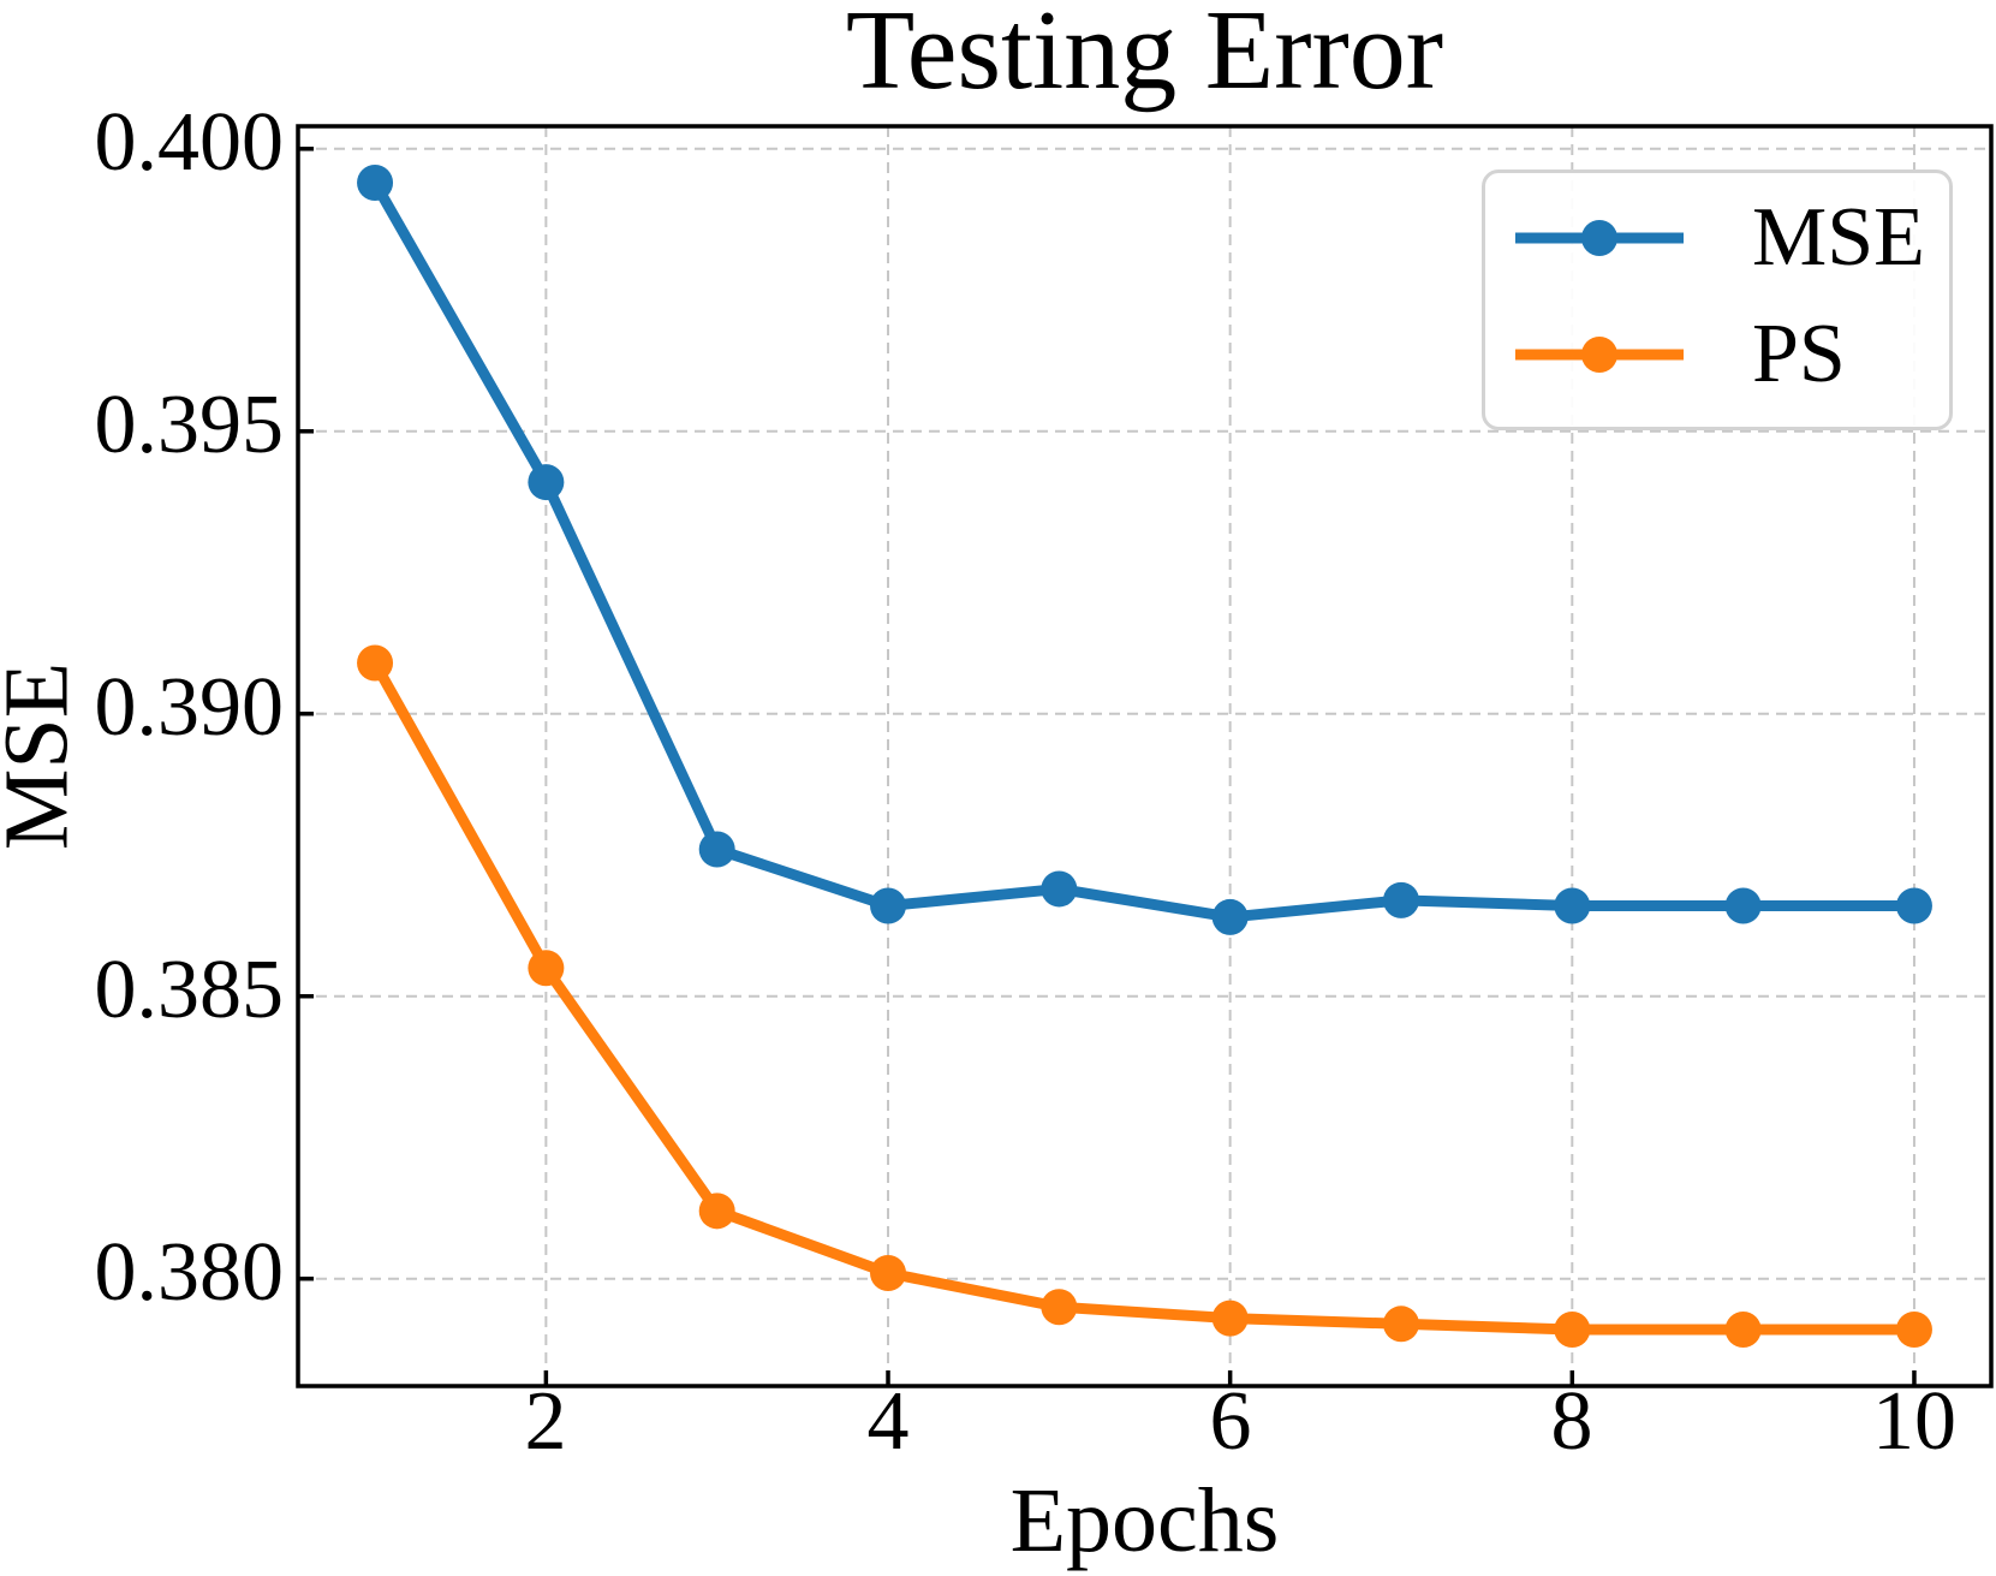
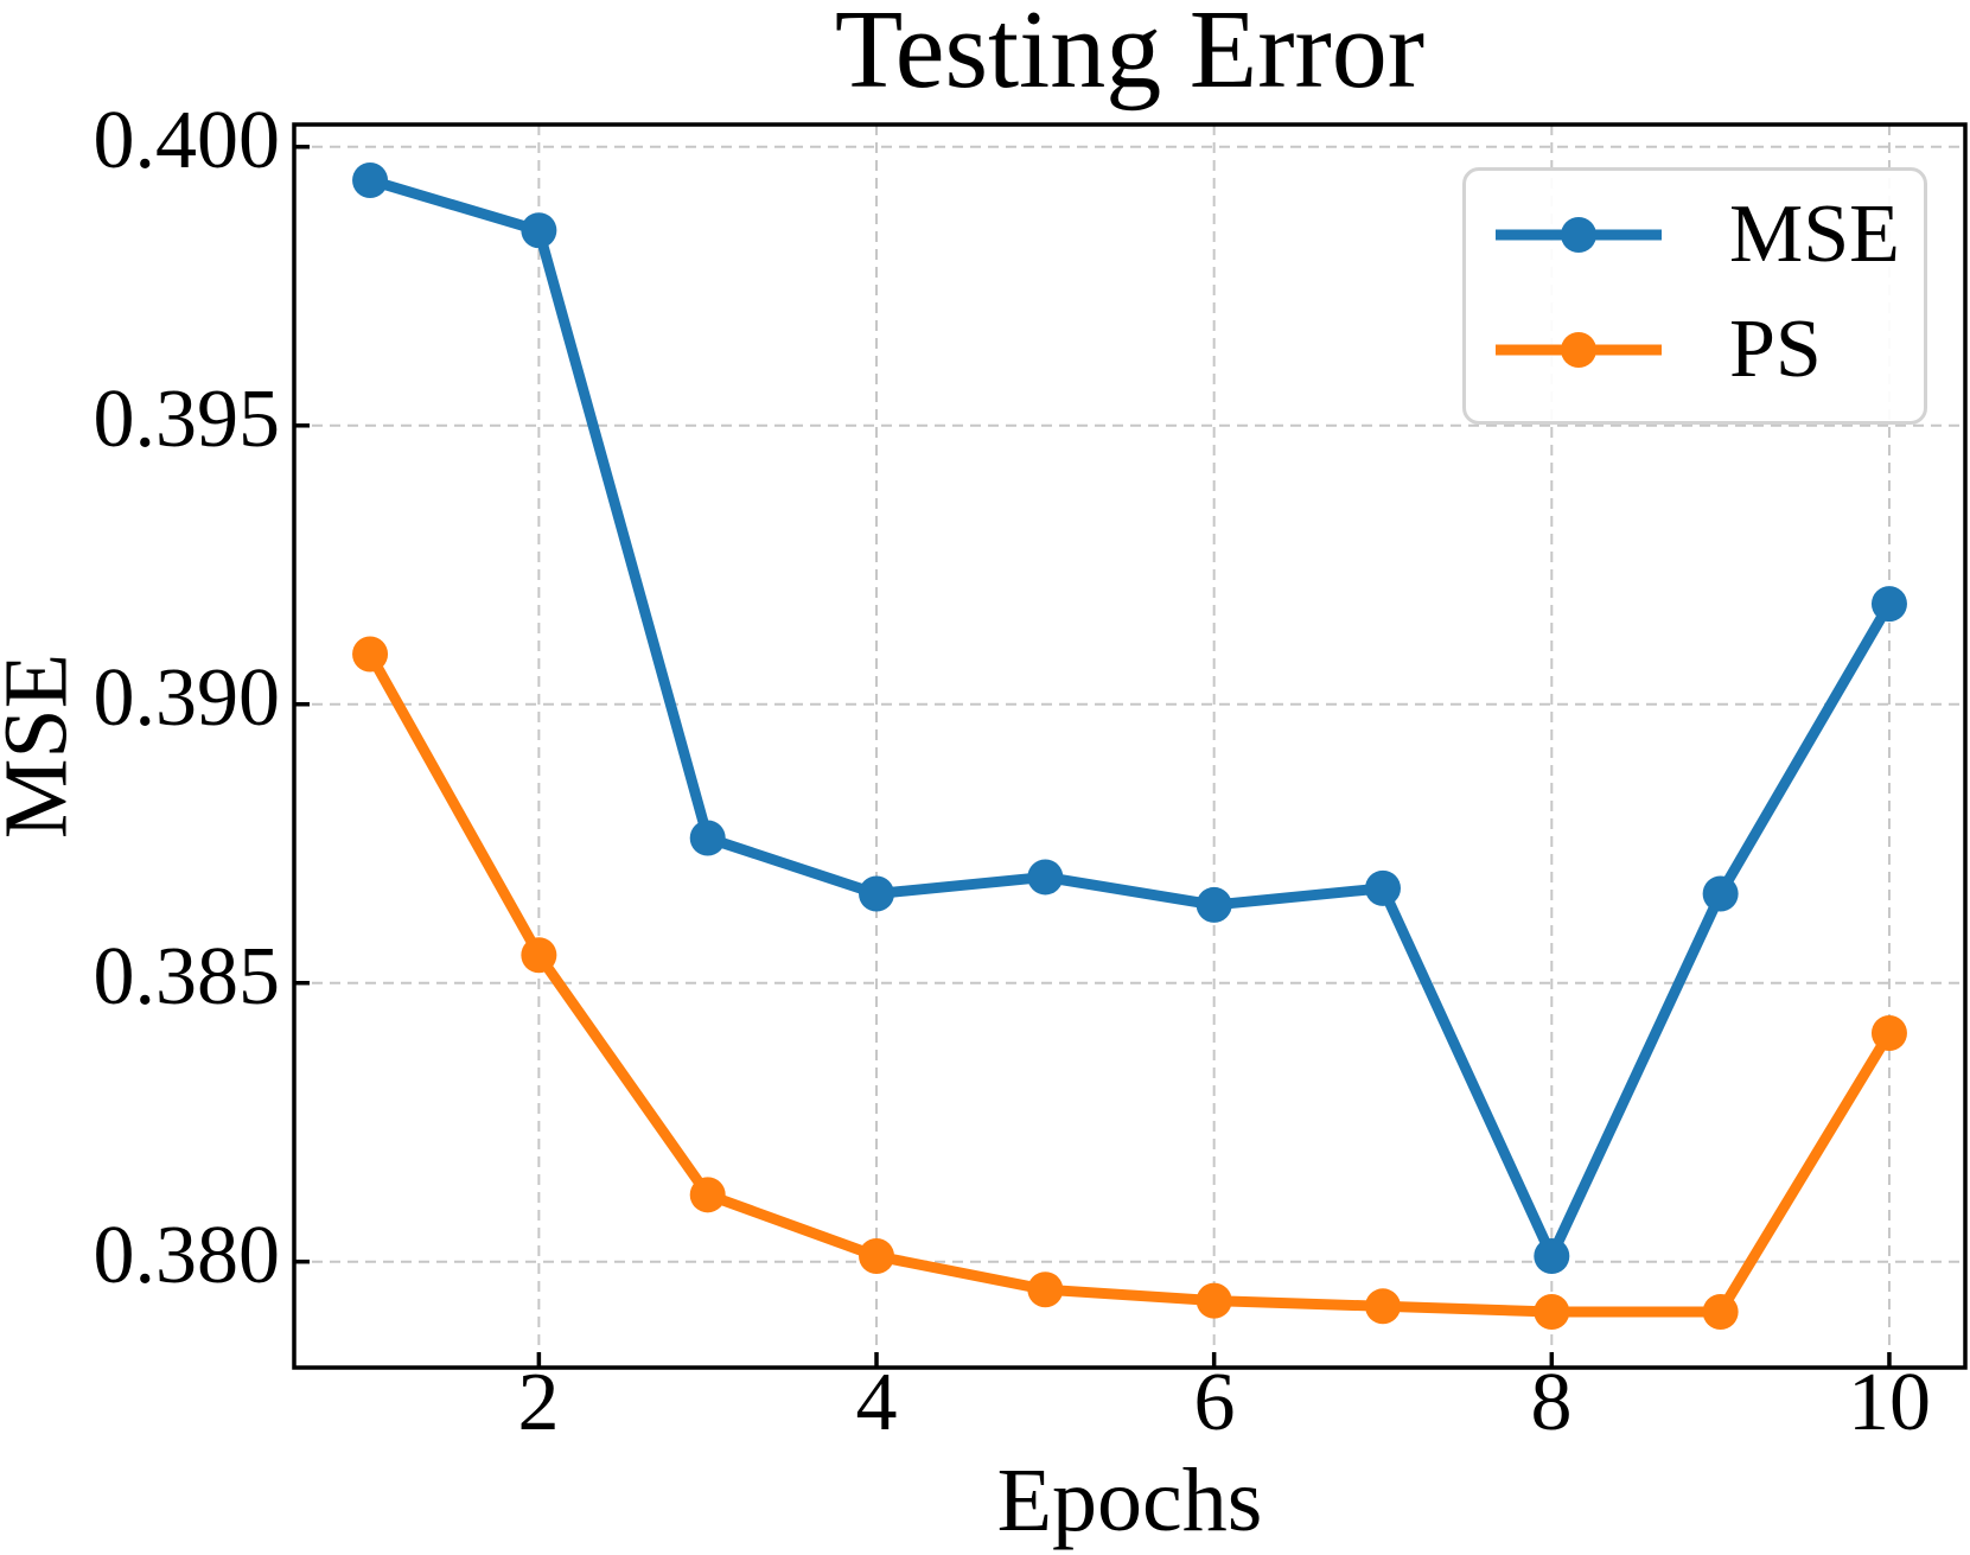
MSE/2: 0.3941 -> 0.3985
MSE/8: 0.3866 -> 0.3801
MSE/10: 0.3866 -> 0.3918
PS/10: 0.3791 -> 0.3841
